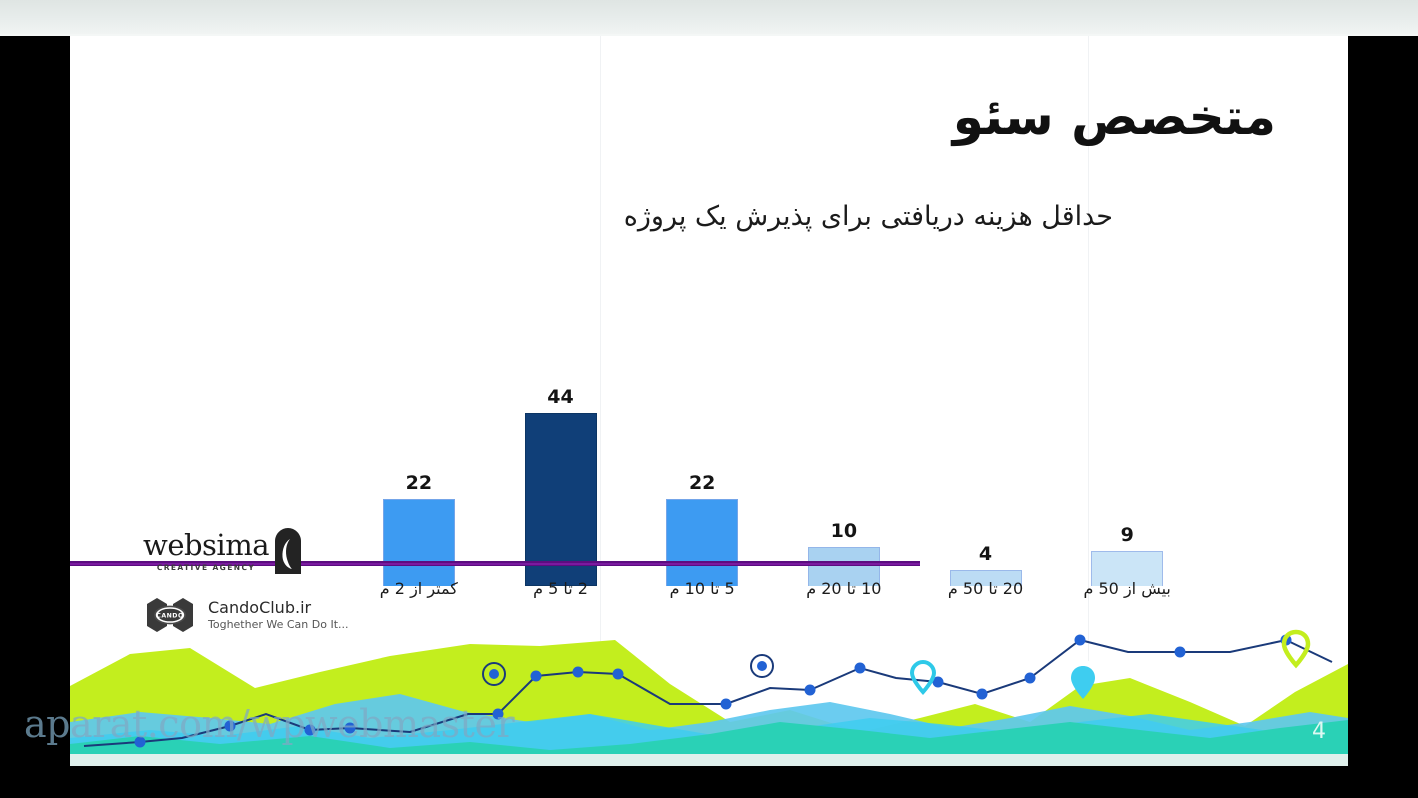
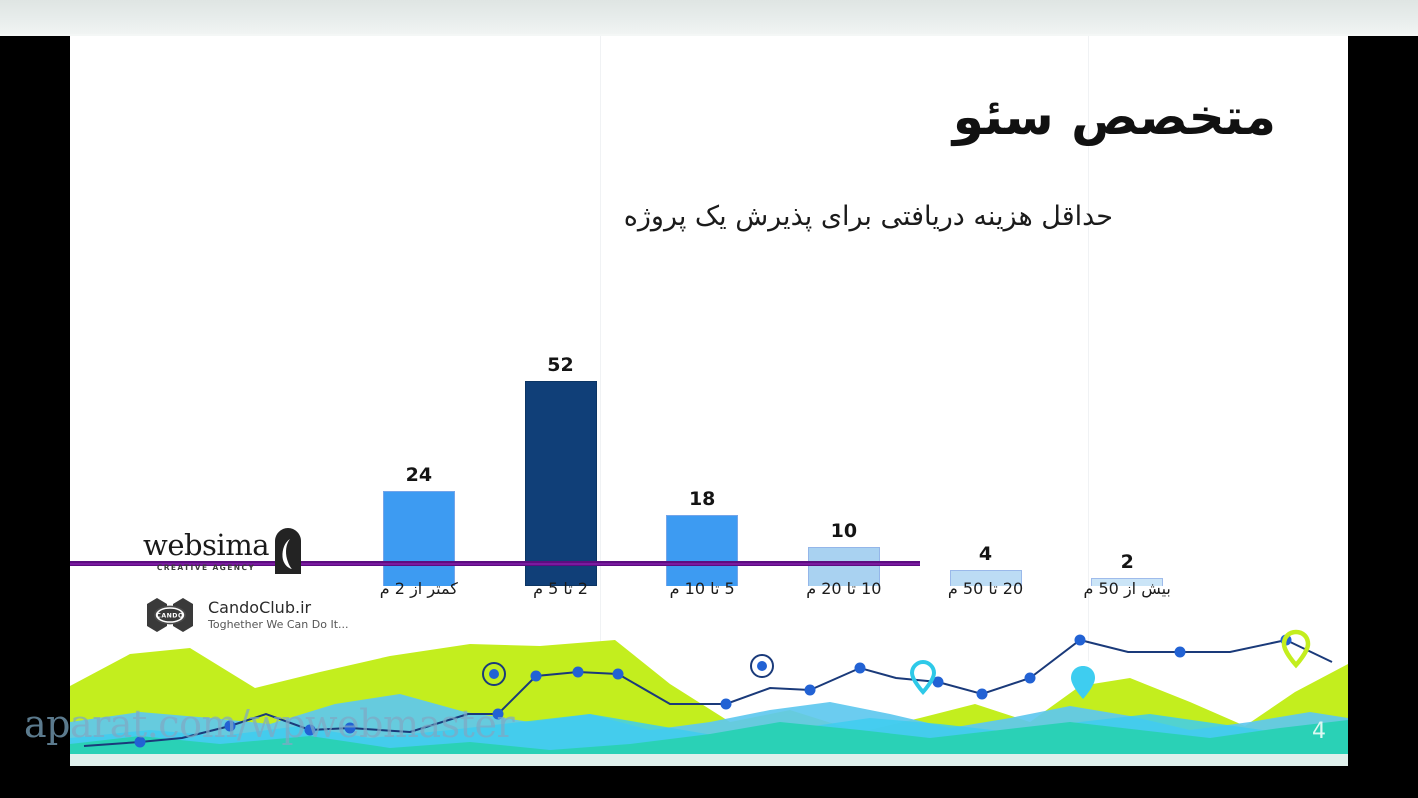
کمتر از 2 م: 22 -> 24
2 تا 5 م: 44 -> 52
5 تا 10 م: 22 -> 18
بیش از 50 م: 9 -> 2
